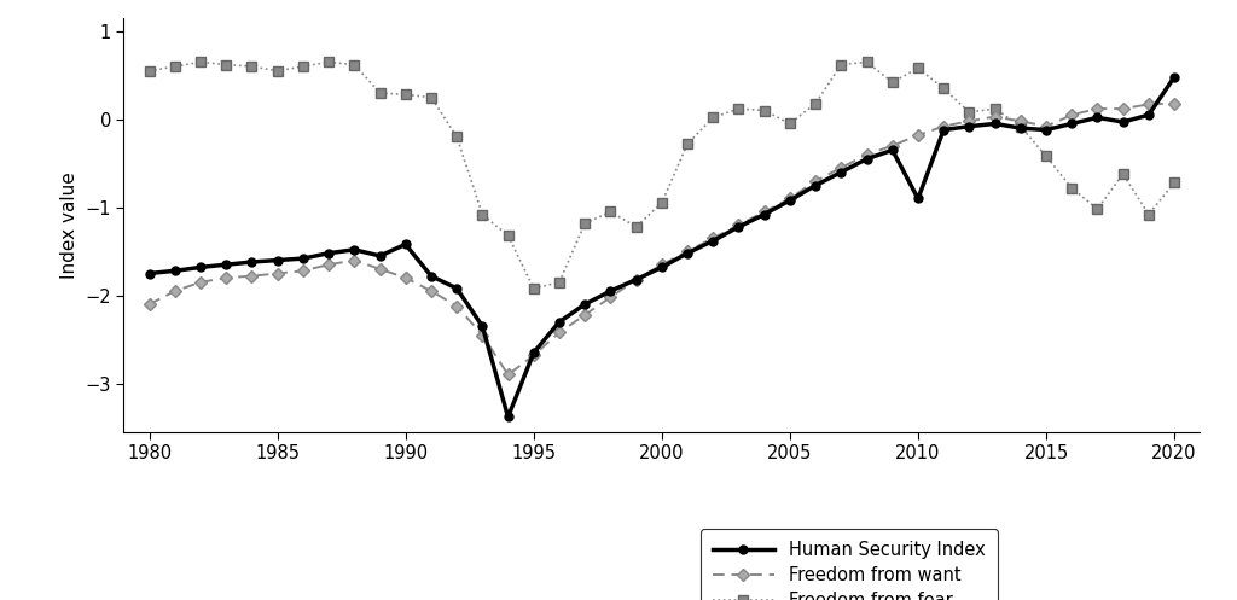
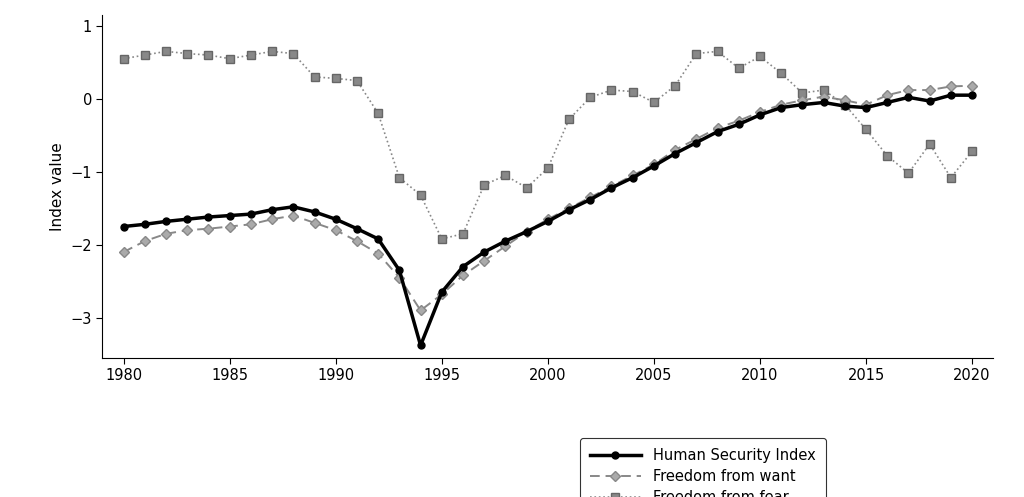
Human Security Index/1990: -1.42 -> -1.65
Human Security Index/2010: -0.90 -> -0.22
Human Security Index/2020: 0.48 -> 0.05
